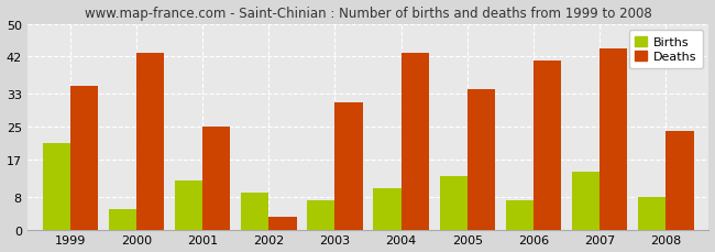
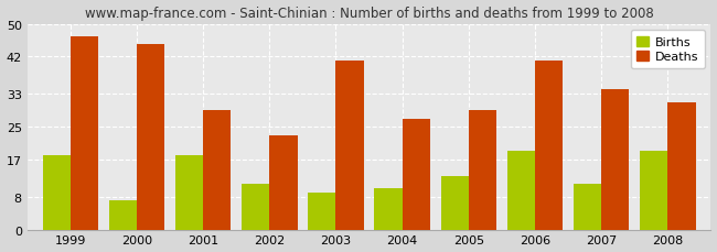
Births/1999: 21 -> 18
Deaths/1999: 35 -> 47
Births/2000: 5 -> 7
Deaths/2000: 43 -> 45
Births/2001: 12 -> 18
Deaths/2001: 25 -> 29
Births/2002: 9 -> 11
Deaths/2002: 3 -> 23
Births/2003: 7 -> 9
Deaths/2003: 31 -> 41
Deaths/2004: 43 -> 27
Deaths/2005: 34 -> 29
Births/2006: 7 -> 19
Births/2007: 14 -> 11
Deaths/2007: 44 -> 34
Births/2008: 8 -> 19
Deaths/2008: 24 -> 31
